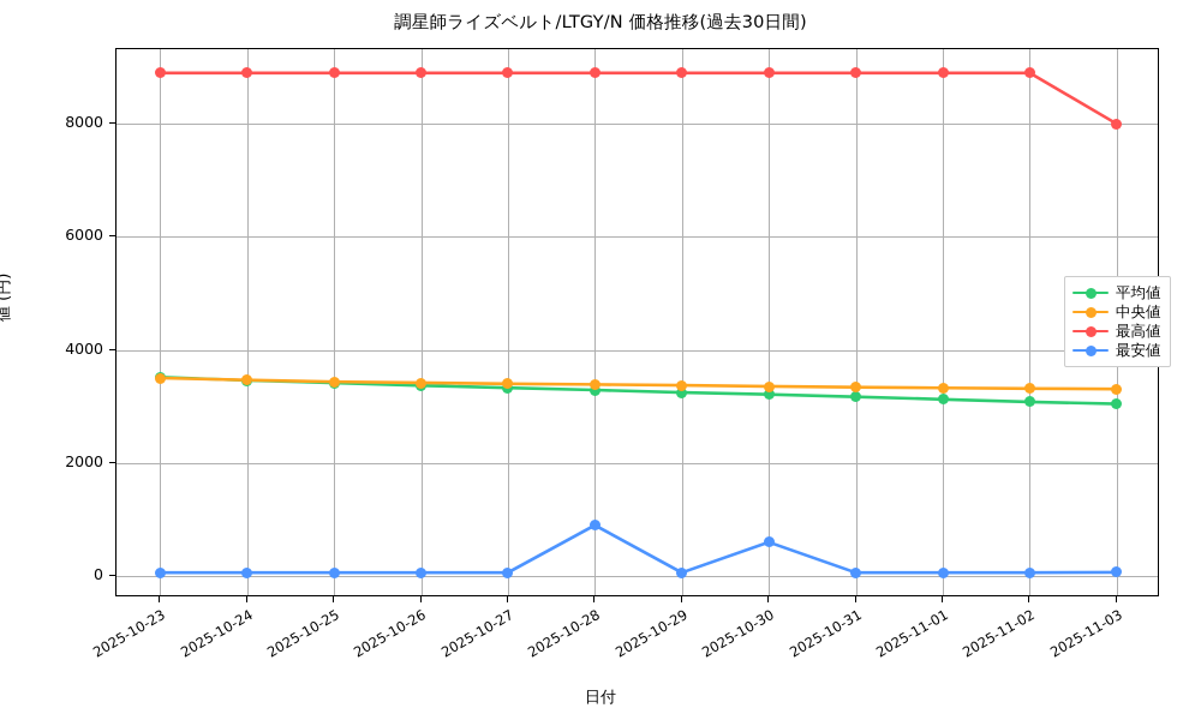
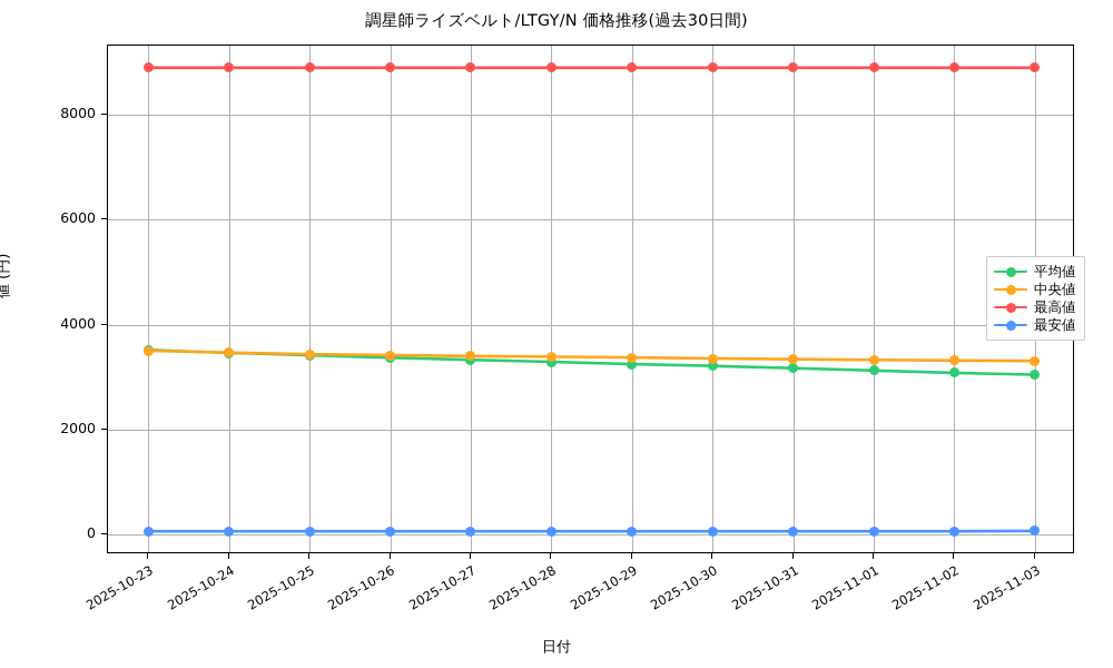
最安値/2025-10-28: 900 -> 100
最安値/2025-10-30: 600 -> 100
最高値/2025-11-03: 8000 -> 8900
